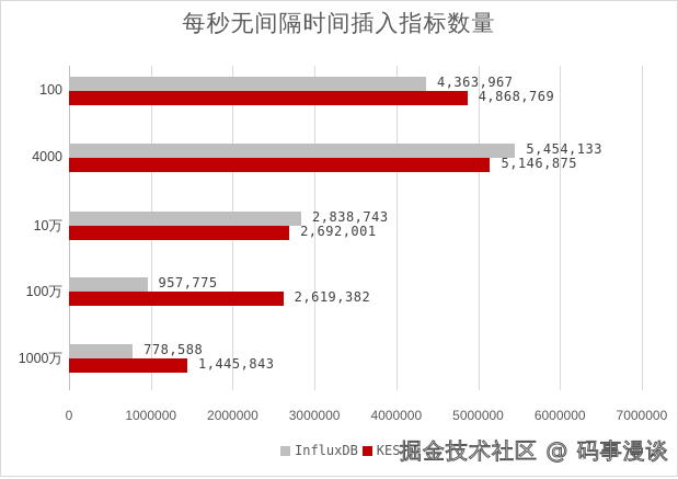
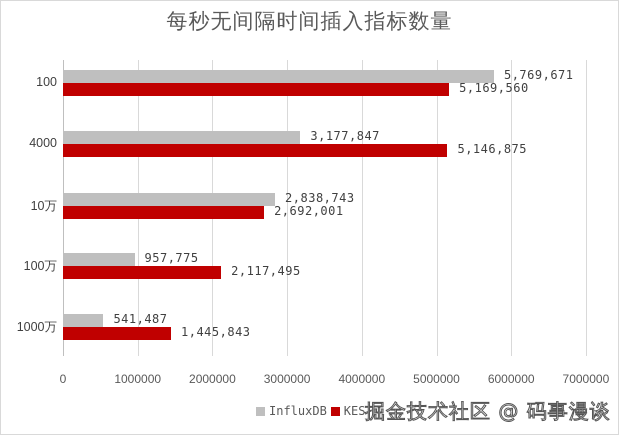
InfluxDB/100: 4,363,967 -> 5,769,671
KES/100: 4,868,769 -> 5,169,560
InfluxDB/4000: 5,454,133 -> 3,177,847
KES/100万: 2,619,382 -> 2,117,495
InfluxDB/1000万: 778,588 -> 541,487
